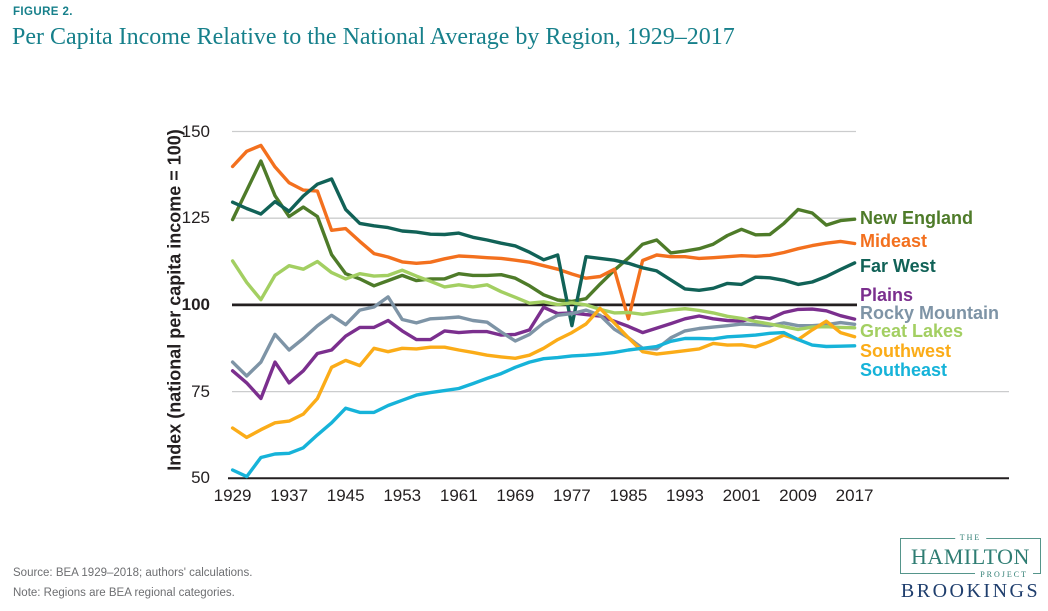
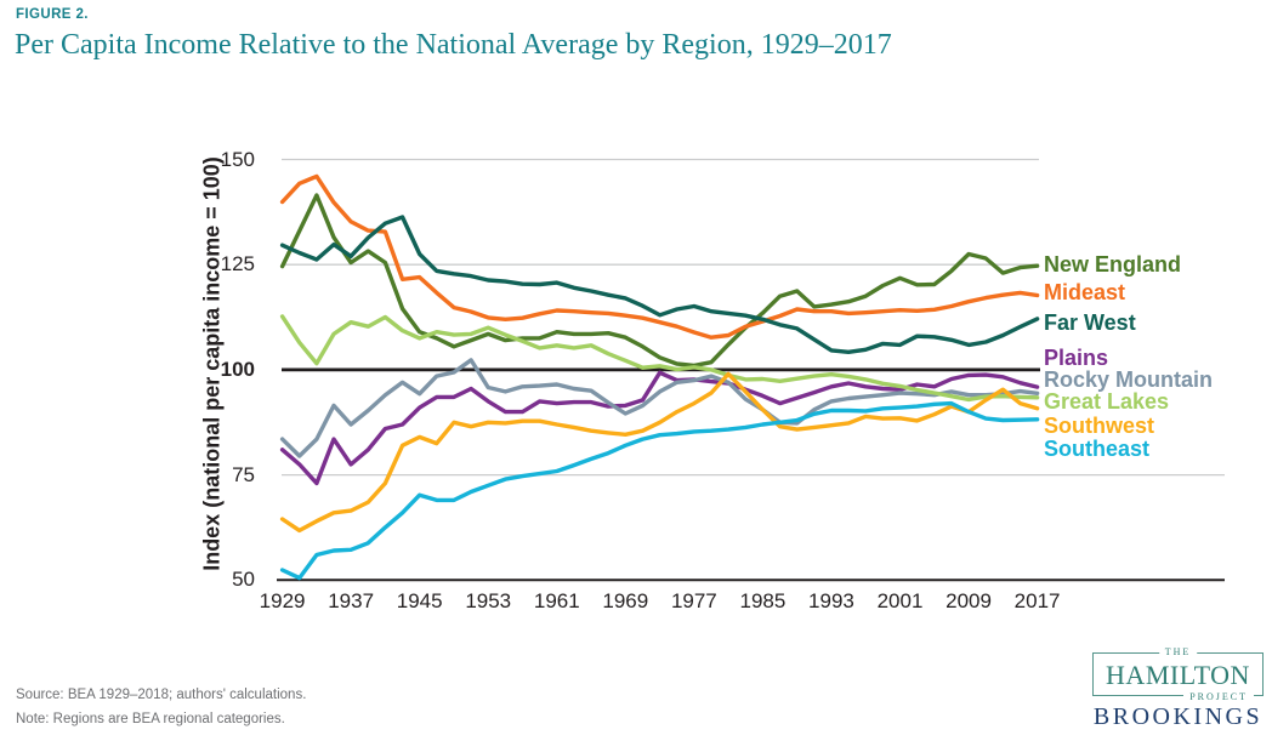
Far West/1977: 94 -> 115
Mideast/1985: 96 -> 112
